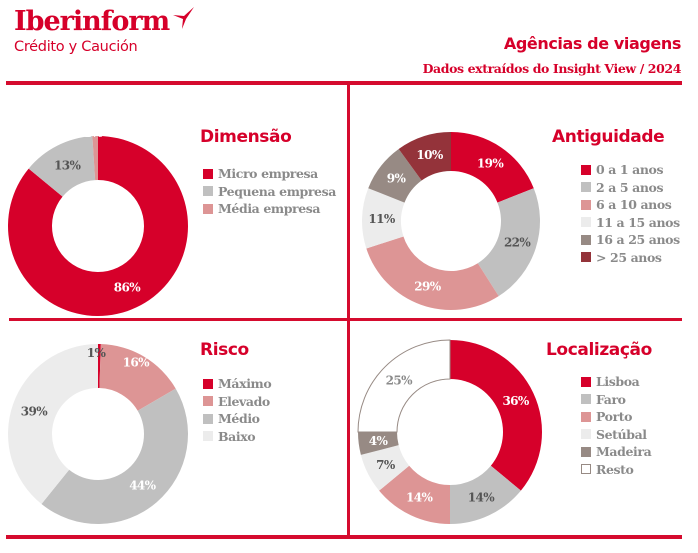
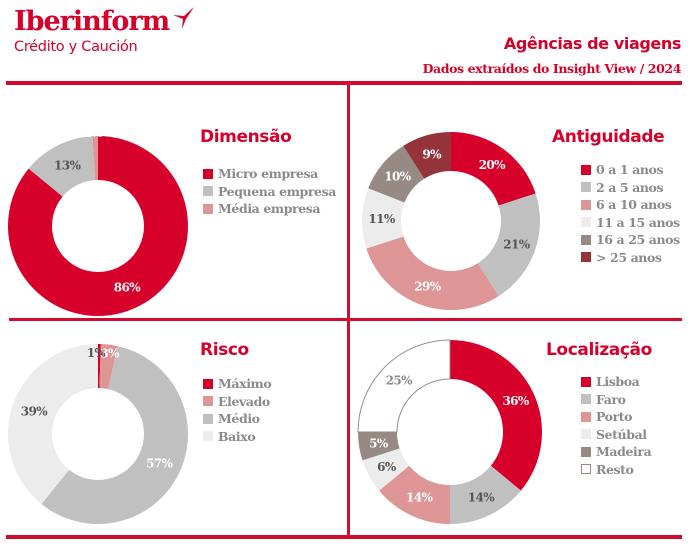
Antiguidade/0 a 1 anos: 19% -> 20%
Antiguidade/2 a 5 anos: 22% -> 21%
Antiguidade/16 a 25 anos: 9% -> 10%
Antiguidade/> 25 anos: 10% -> 9%
Risco/Elevado: 16% -> 3%
Risco/Médio: 44% -> 57%
Localização/Setúbal: 7% -> 6%
Localização/Madeira: 4% -> 5%
